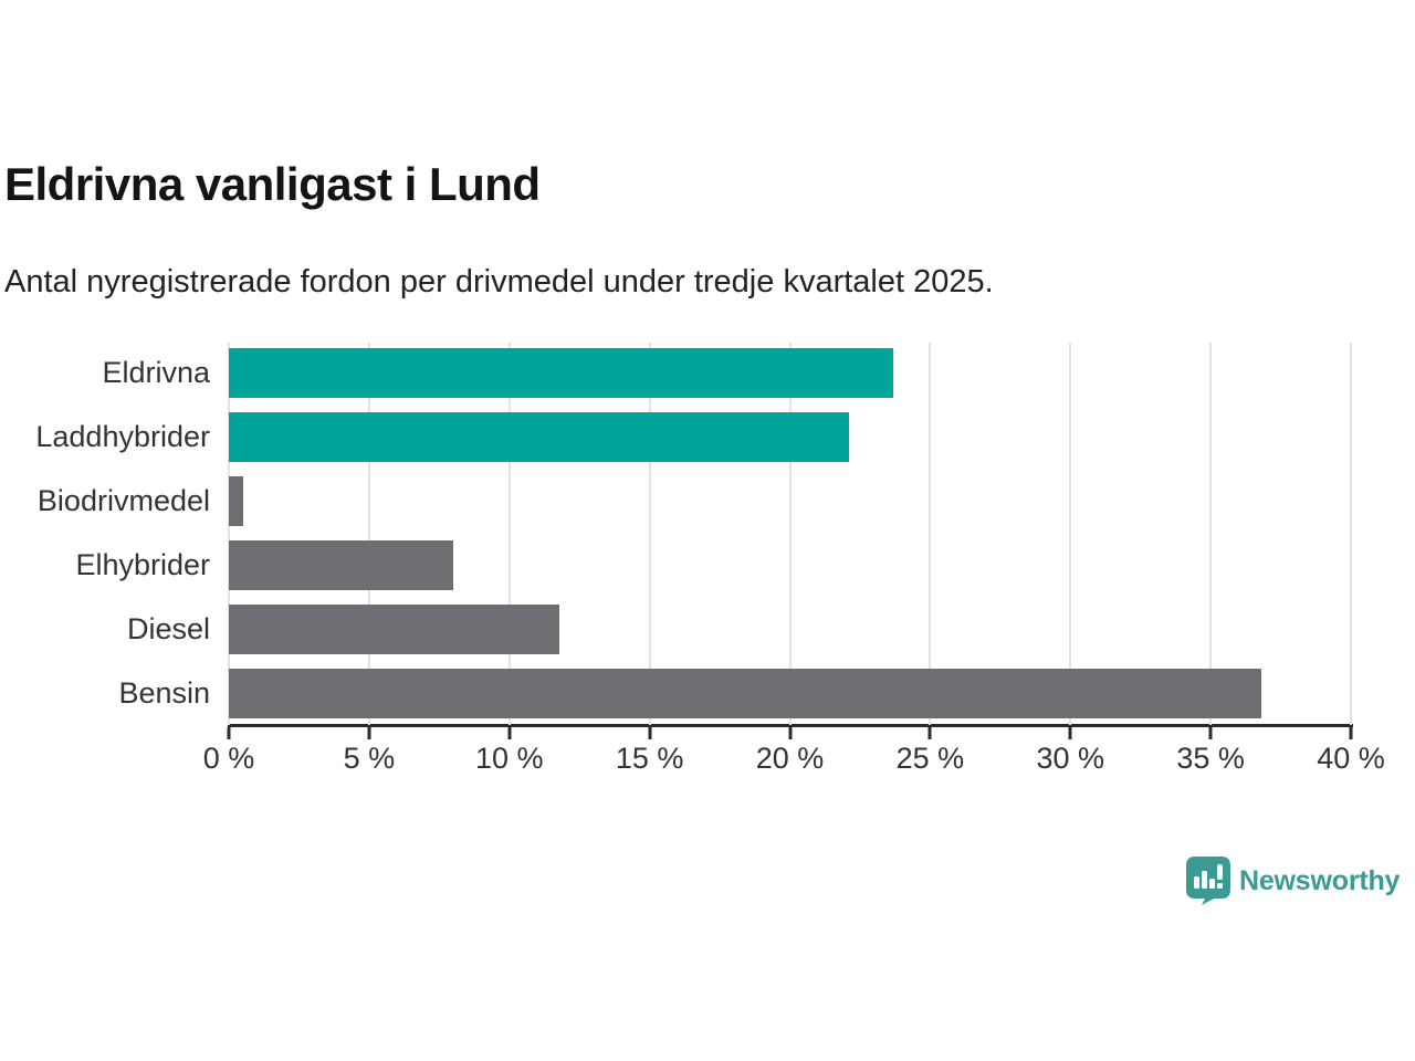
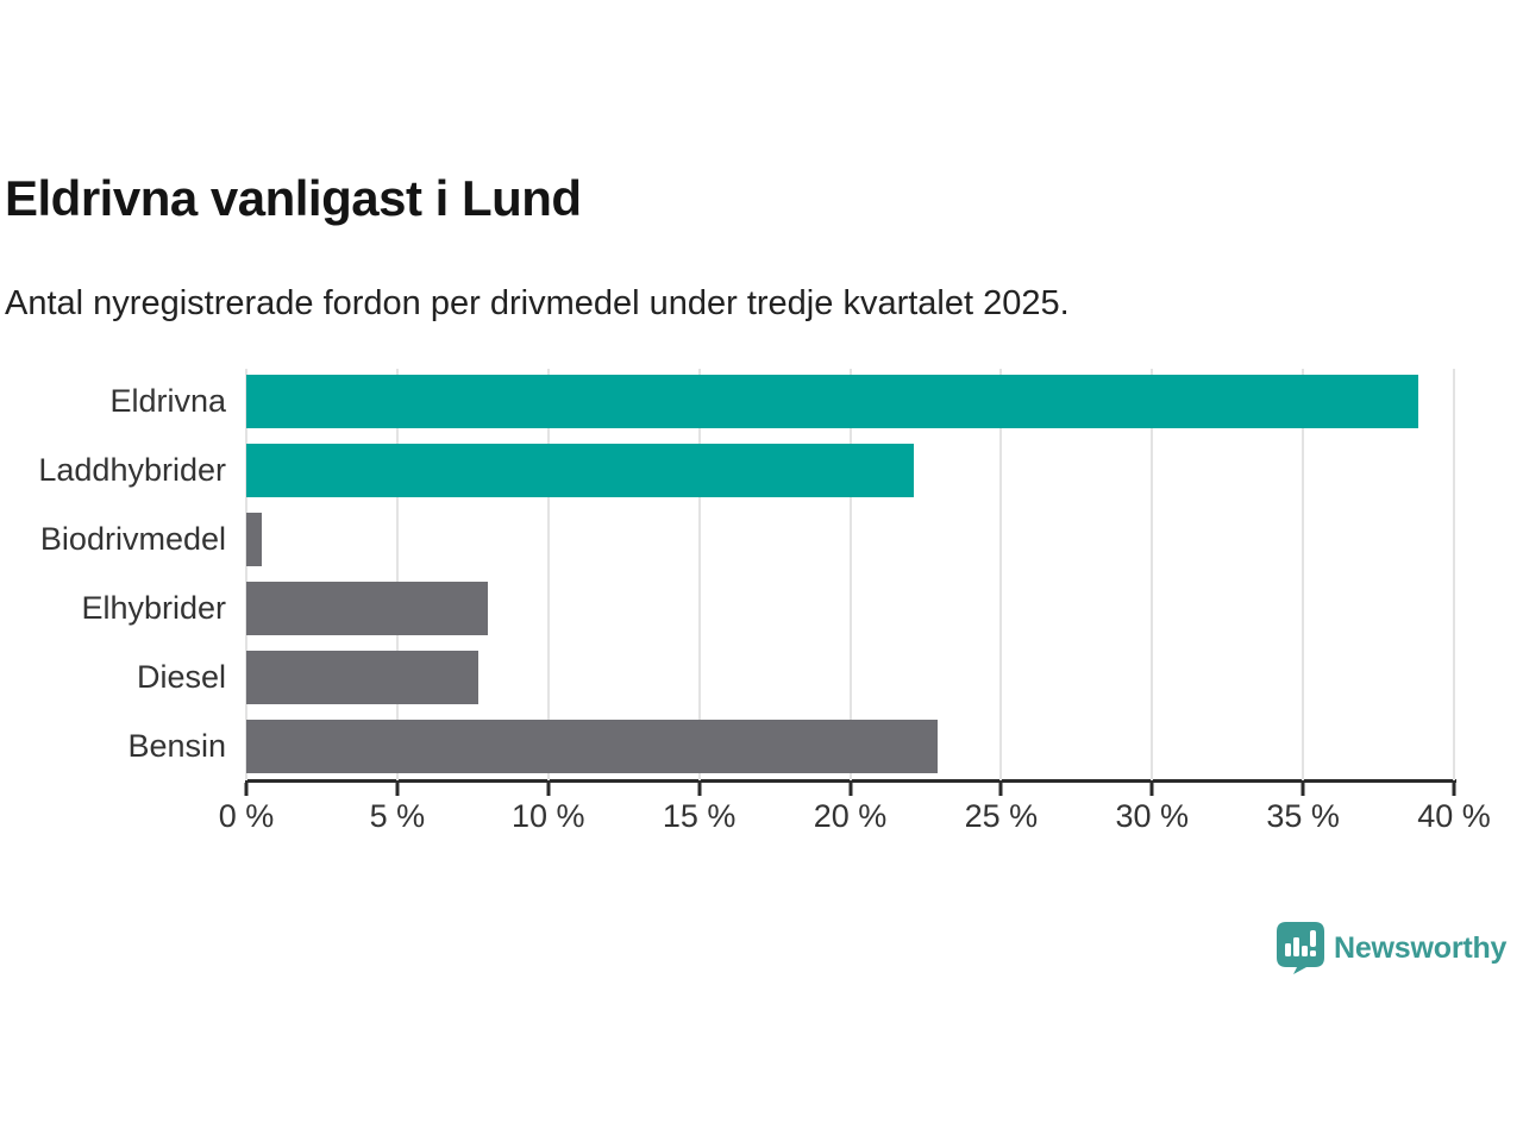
Eldrivna: 23.7% -> 38.8%
Diesel: 11.8% -> 7.7%
Bensin: 36.8% -> 22.9%
